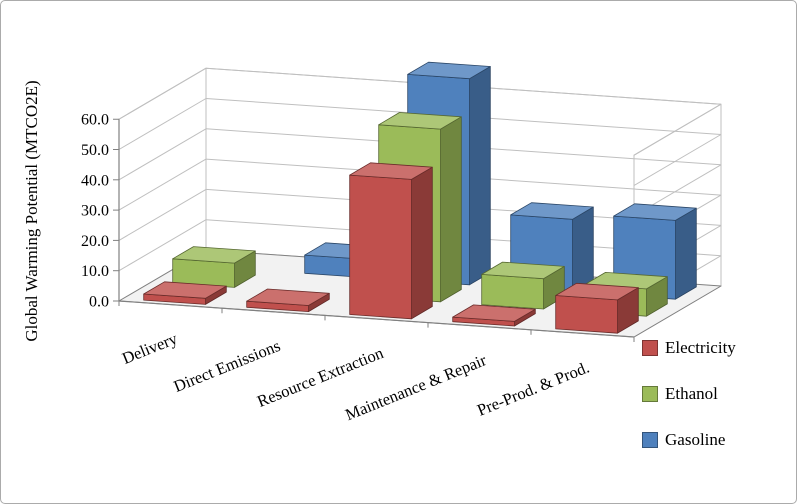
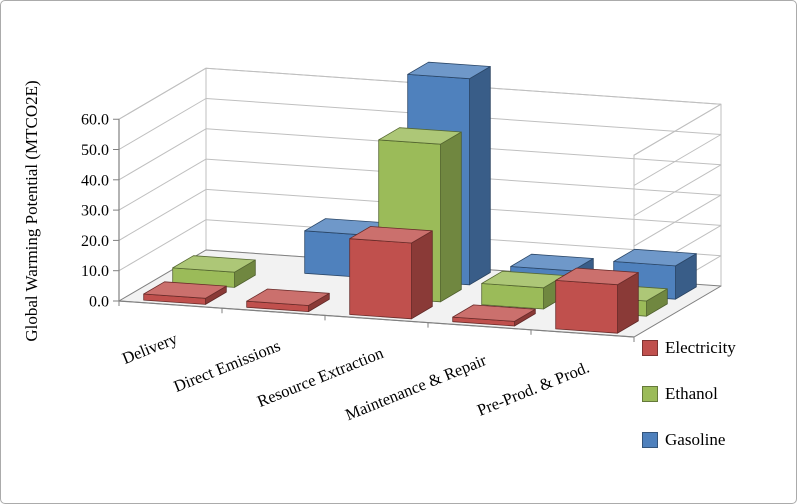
Ethanol/Delivery: 8 -> 5
Gasoline/Direct Emissions: 6 -> 14
Electricity/Resource Extraction: 46 -> 25
Ethanol/Resource Extraction: 57 -> 52
Ethanol/Maintenance & Repair: 10 -> 7
Gasoline/Maintenance & Repair: 24 -> 7
Electricity/Pre-Prod. & Prod.: 11 -> 16
Ethanol/Pre-Prod. & Prod.: 9 -> 5
Gasoline/Pre-Prod. & Prod.: 26 -> 11
